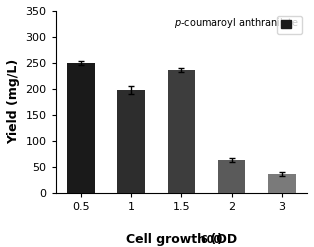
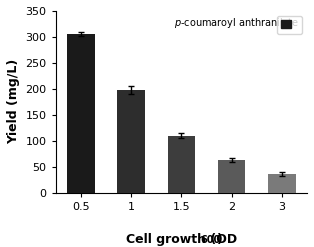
0.5: 250 -> 305
1.5: 236 -> 110
